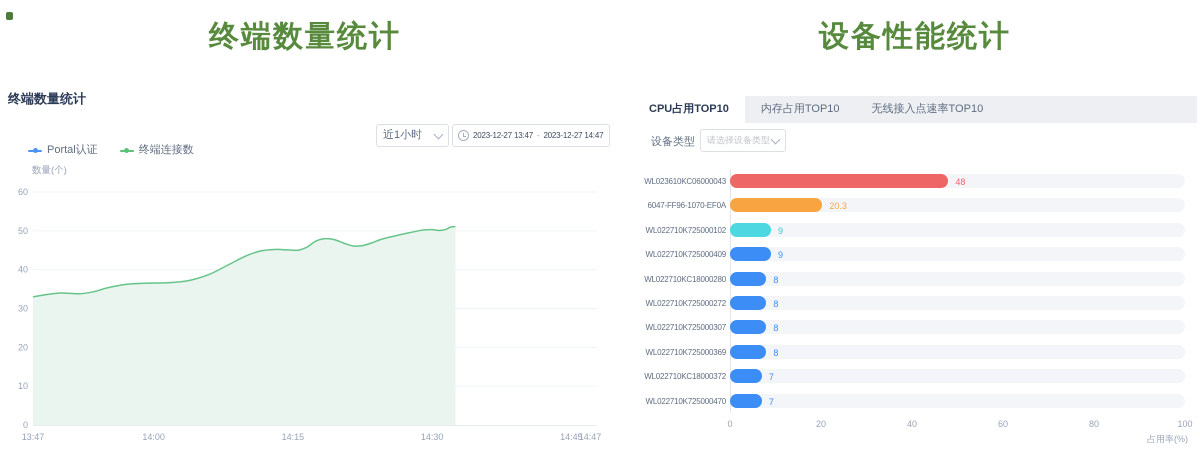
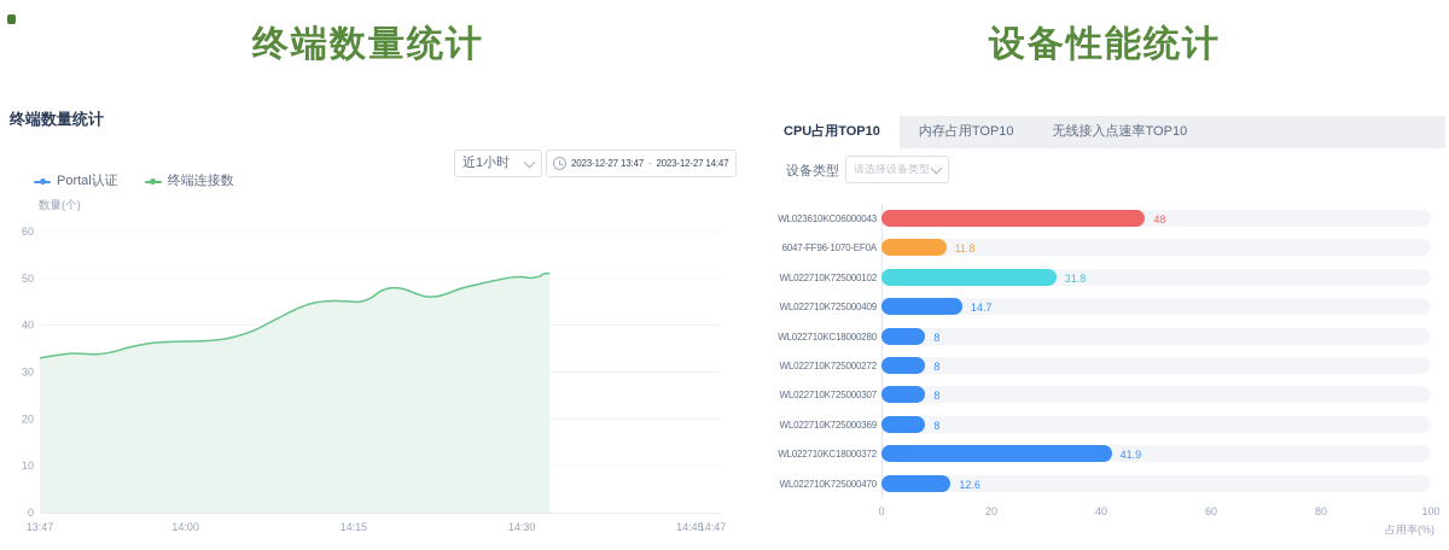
CPU占用TOP10/6047-FF96-1070-EF0A: 20.3 -> 11.8
CPU占用TOP10/WL022710K725000102: 9 -> 31.8
CPU占用TOP10/WL022710K725000409: 9 -> 14.7
CPU占用TOP10/WL022710KC18000372: 7 -> 41.9
CPU占用TOP10/WL022710K725000470: 7 -> 12.6
